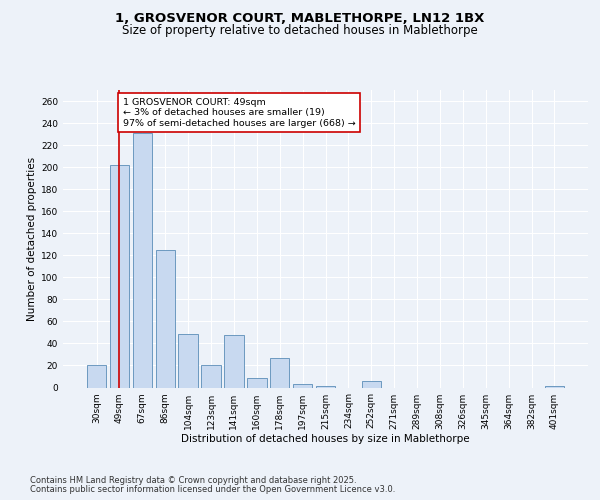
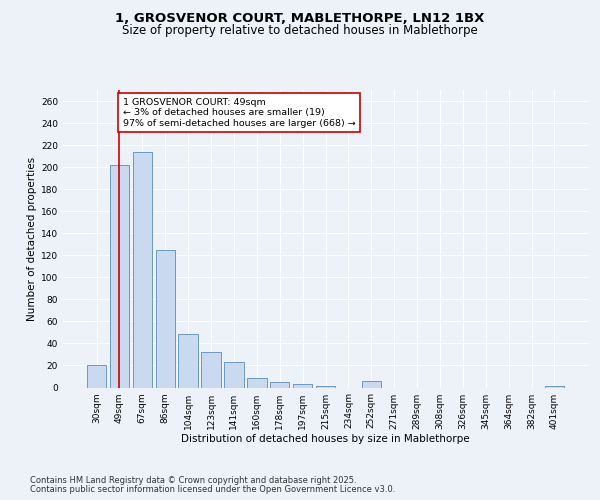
67sqm: 231 -> 214
123sqm: 20 -> 32
141sqm: 48 -> 23
178sqm: 27 -> 5
